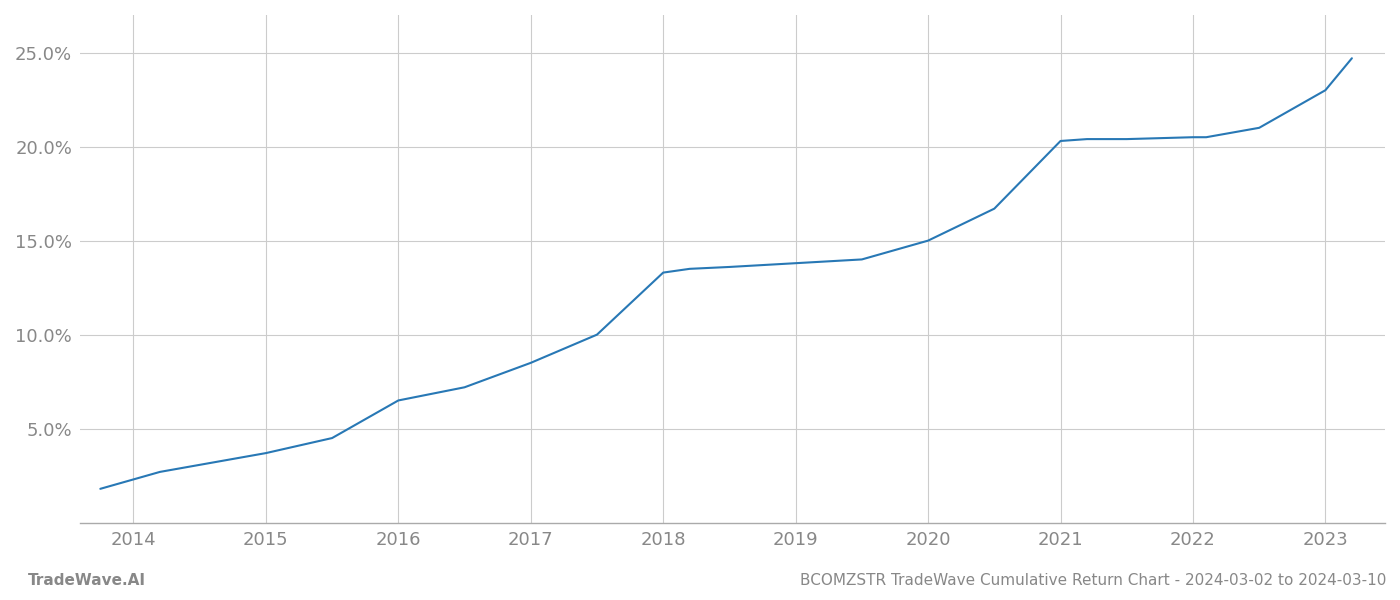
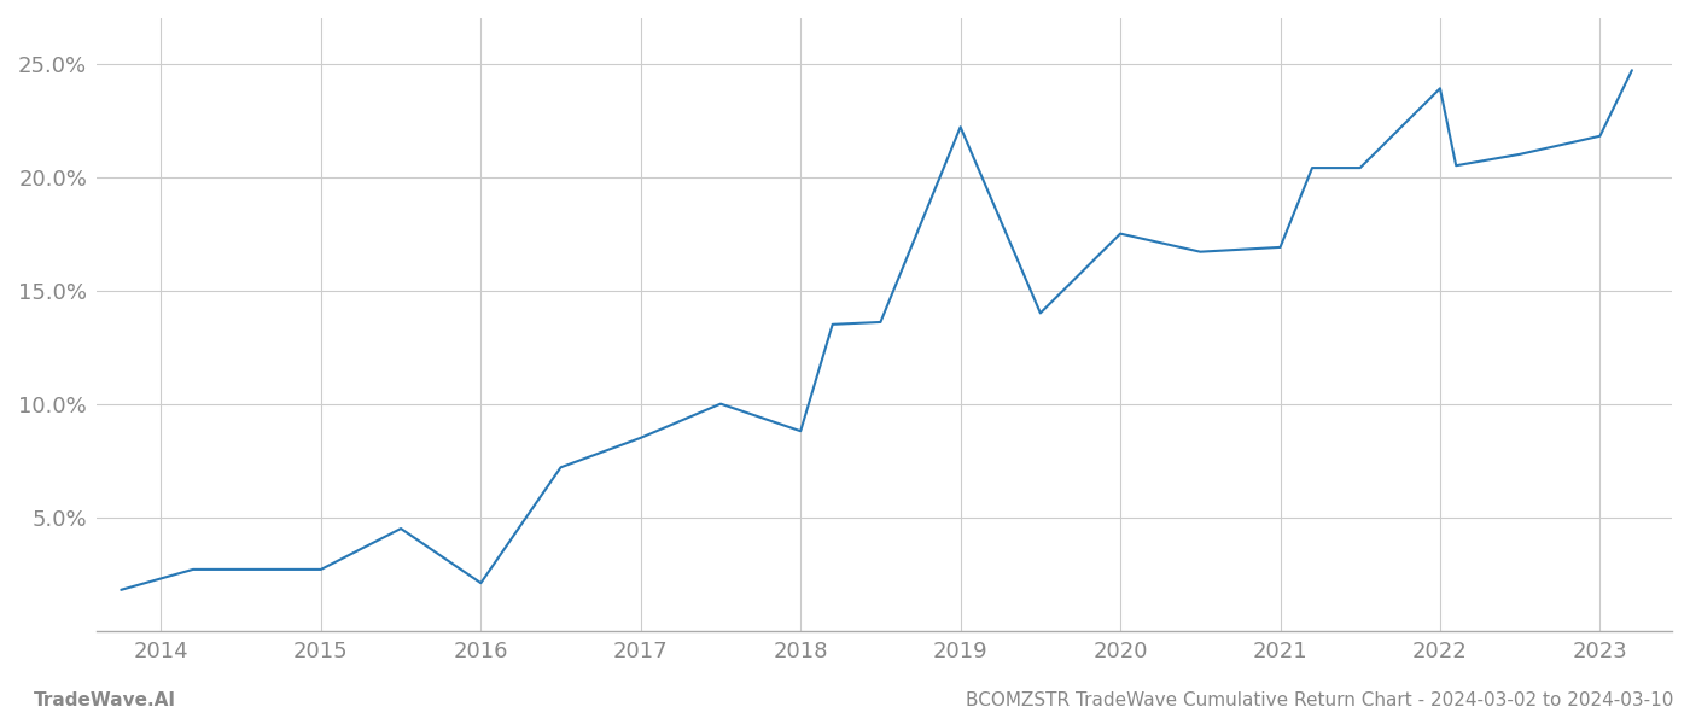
2015: 3.7% -> 2.7%
2016: 6.5% -> 2.1%
2018: 13.3% -> 8.8%
2019: 13.8% -> 22.2%
2020: 15.0% -> 17.5%
2021: 20.3% -> 16.9%
2022: 20.5% -> 23.9%
2023: 23.0% -> 21.8%
